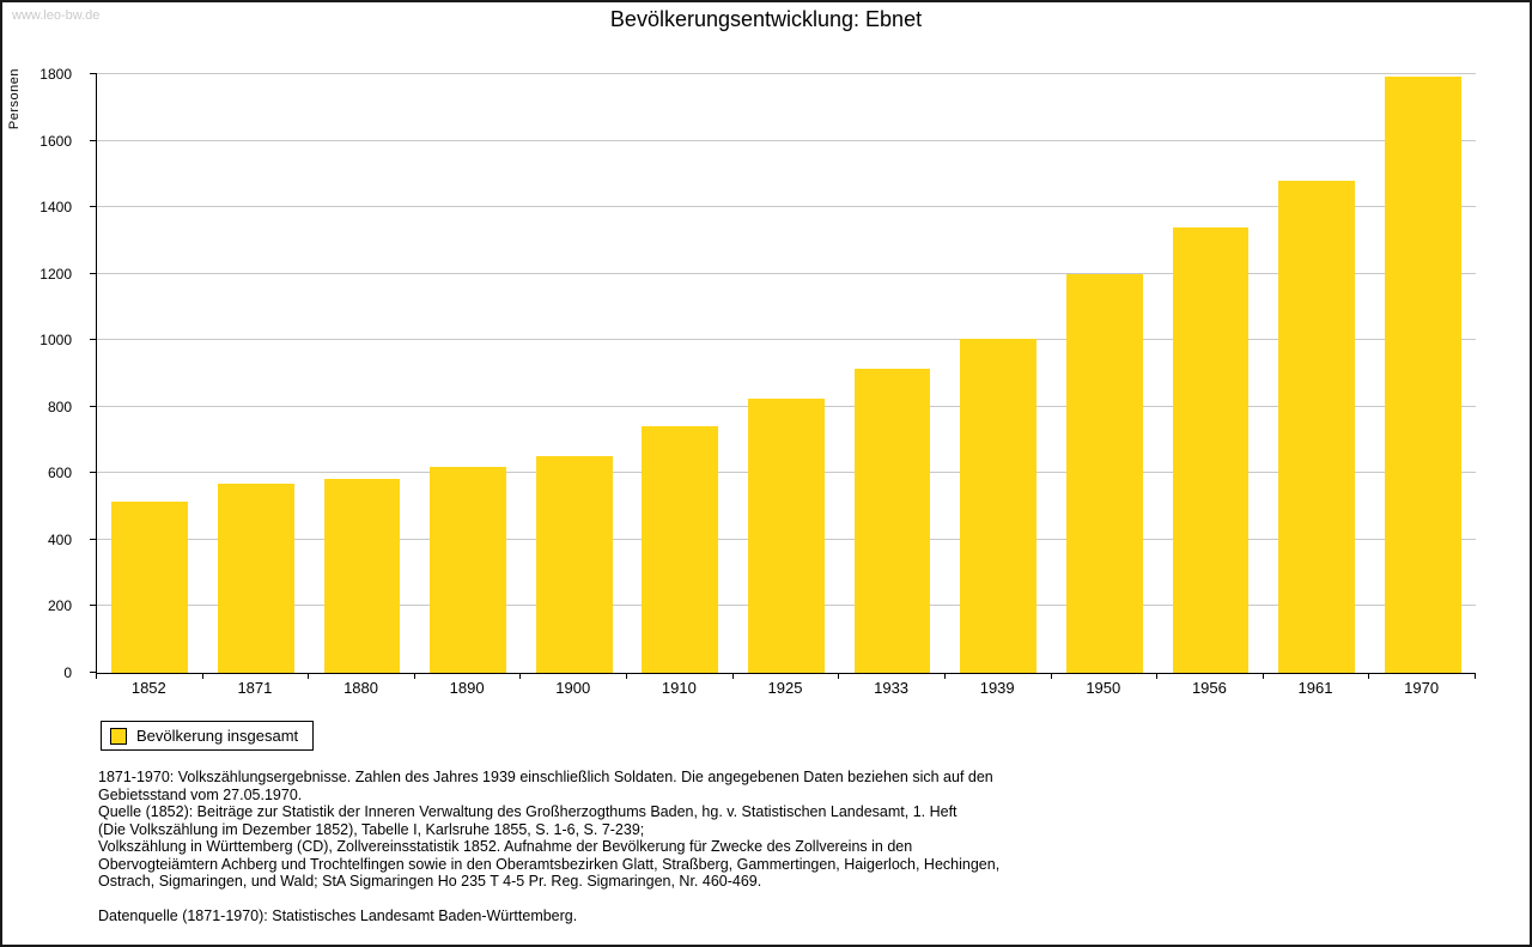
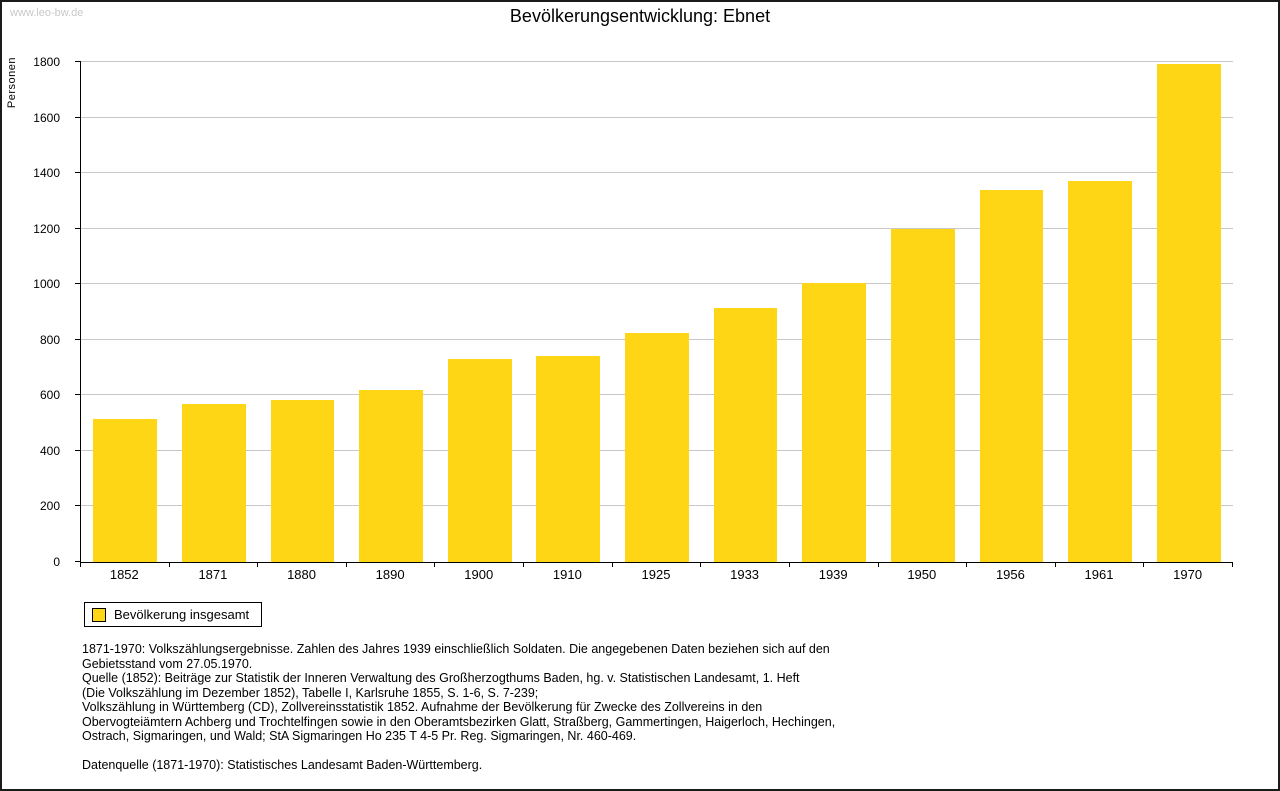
1900: 650 -> 730
1961: 1480 -> 1370
